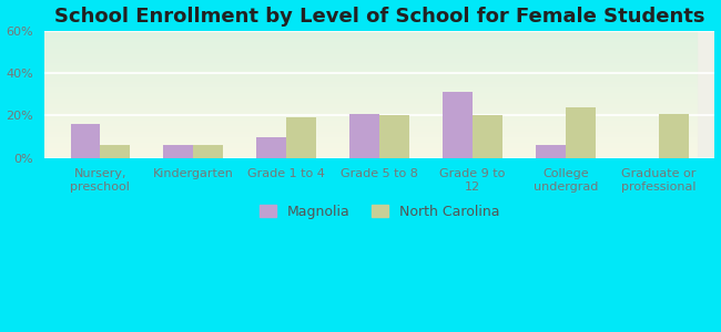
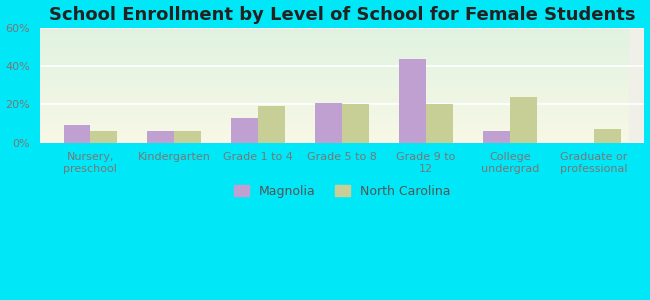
Magnolia/Nursery, preschool: 16% -> 9%
Magnolia/Grade 1 to 4: 10% -> 13%
Magnolia/Grade 9 to 12: 31% -> 44%
North Carolina/Graduate or professional: 21% -> 7%
